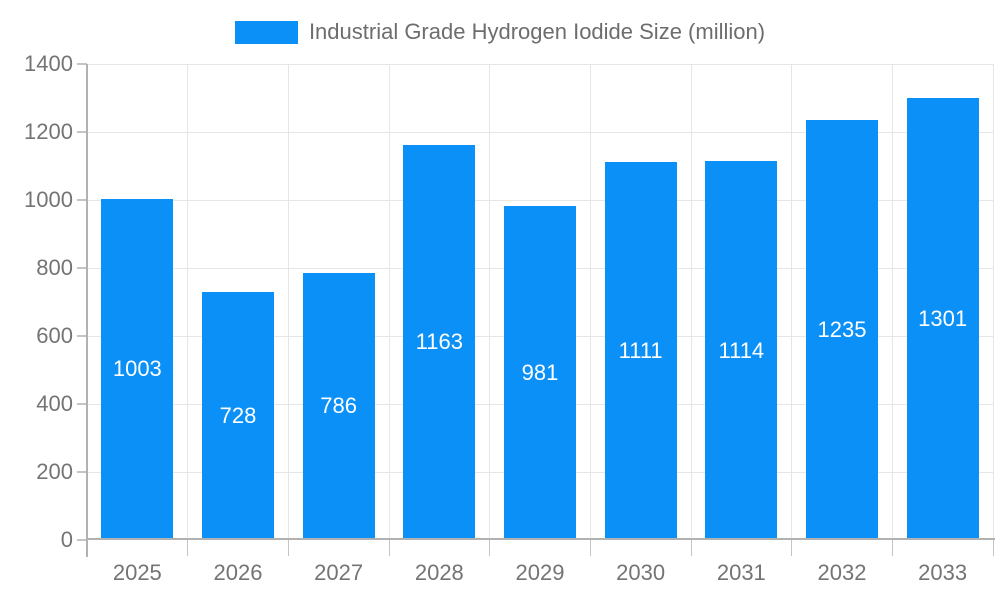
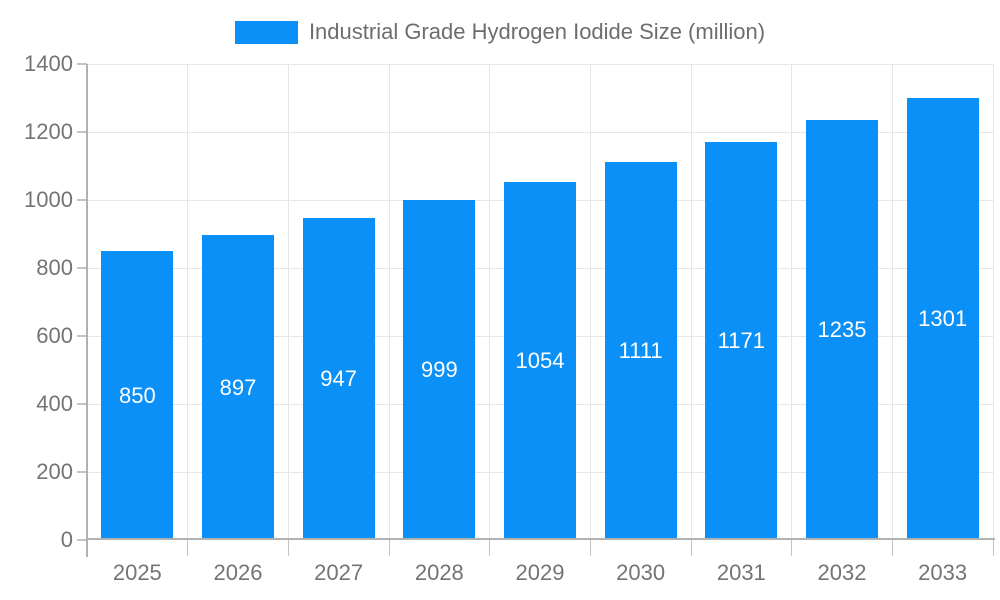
2025: 1003 -> 850
2026: 728 -> 897
2027: 786 -> 947
2028: 1163 -> 999
2029: 981 -> 1054
2031: 1114 -> 1171
